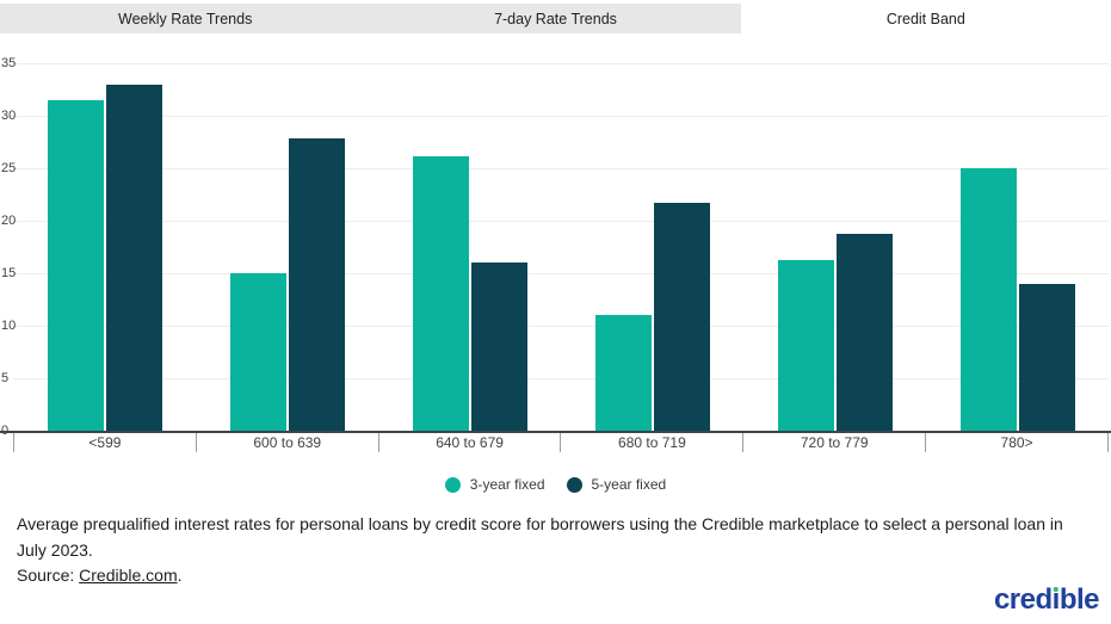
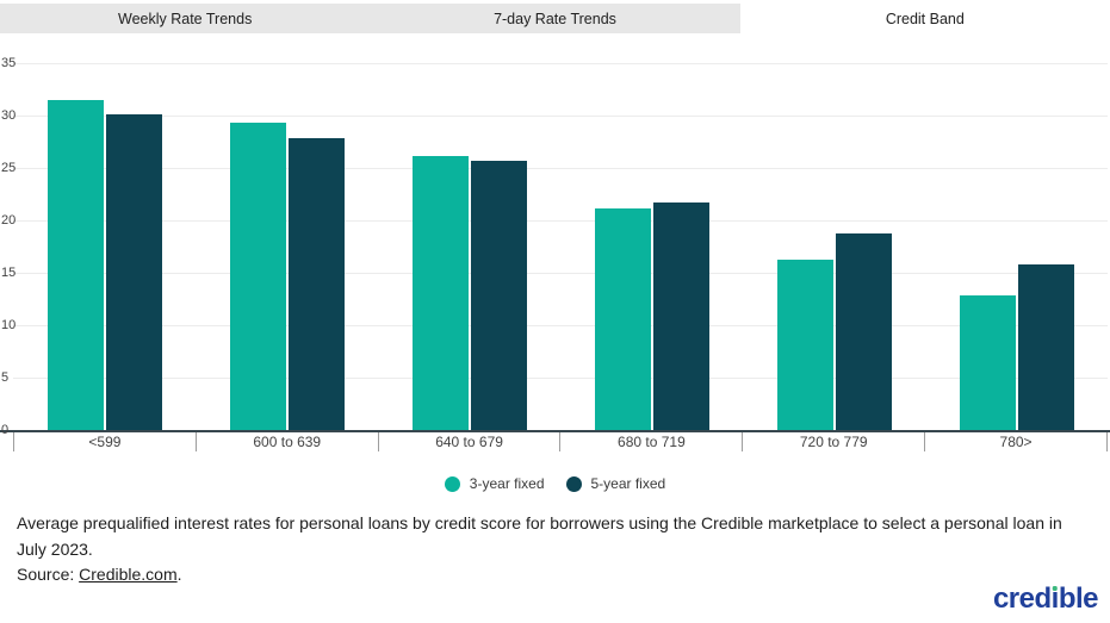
5-year fixed/<599: 33 -> 30
3-year fixed/600 to 639: 15 -> 29
5-year fixed/640 to 679: 16 -> 26
3-year fixed/680 to 719: 11 -> 21
3-year fixed/780>: 25 -> 13
5-year fixed/780>: 14 -> 16
